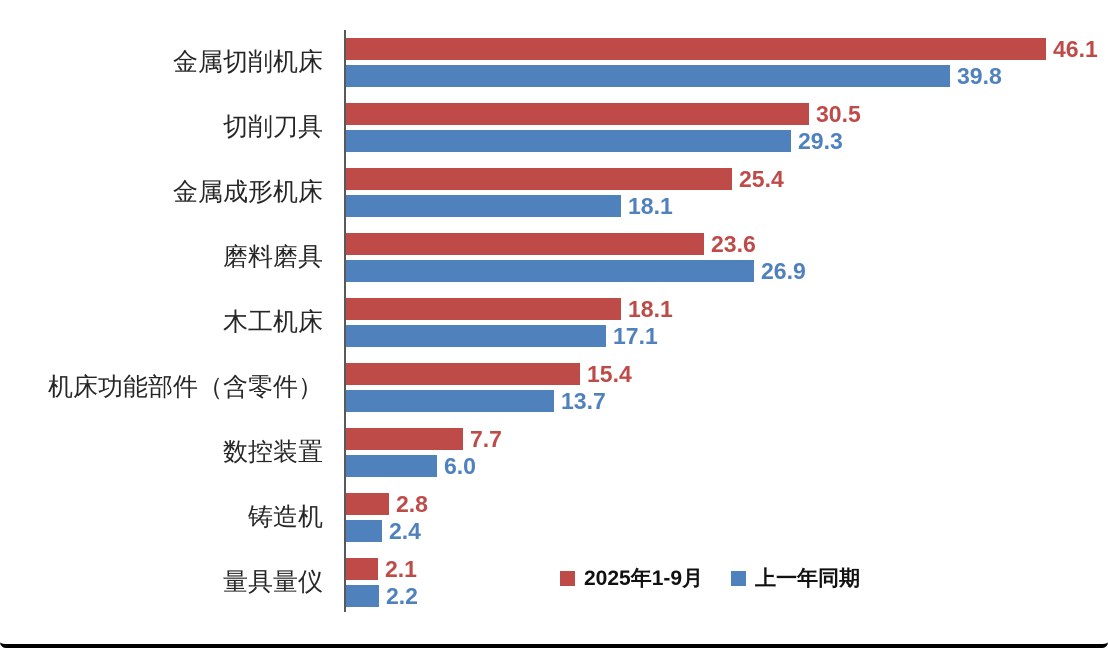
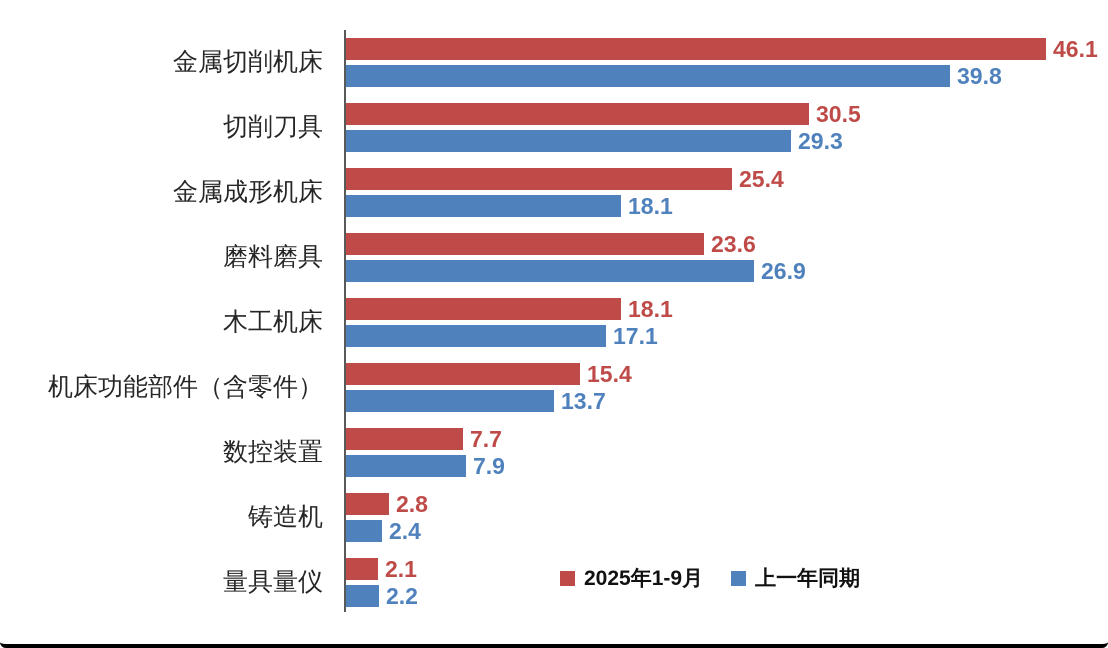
上一年同期/数控装置: 6.0 -> 7.9
